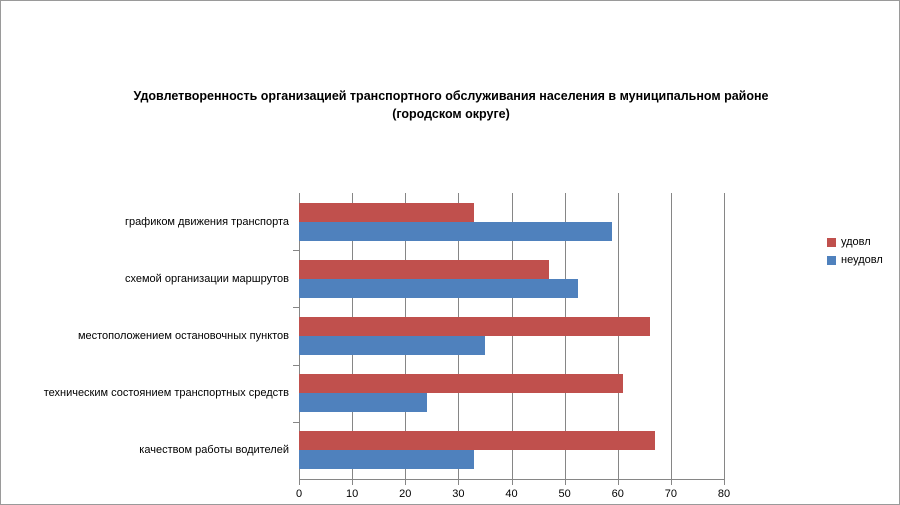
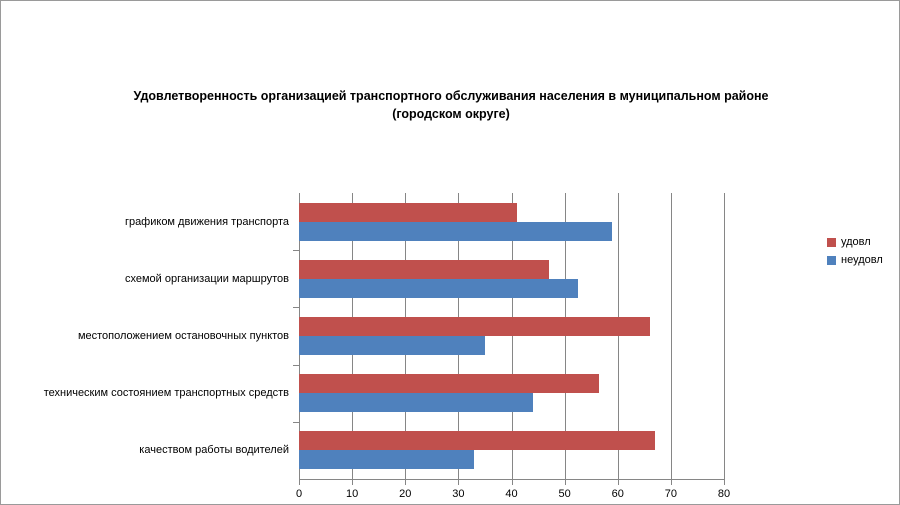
удовл/графиком движения транспорта: 33 -> 41
удовл/техническим состоянием транспортных средств: 61 -> 56
неудовл/техническим состоянием транспортных средств: 24 -> 44
